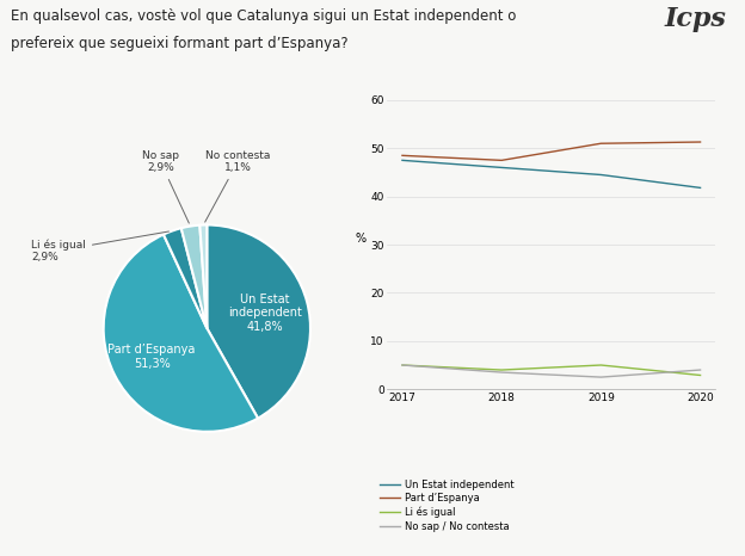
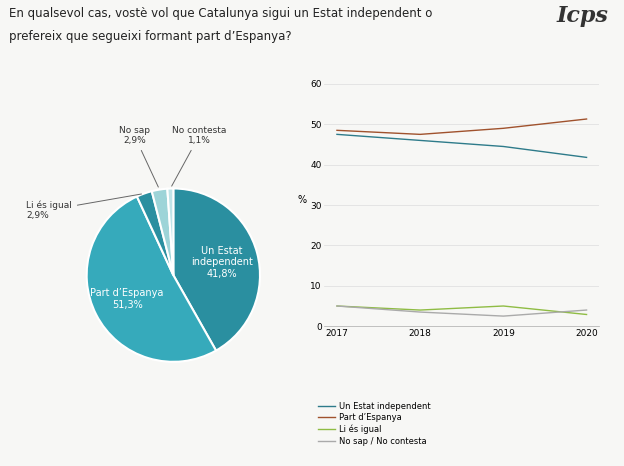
Part d’Espanya/2019: 51.0 -> 49.0
